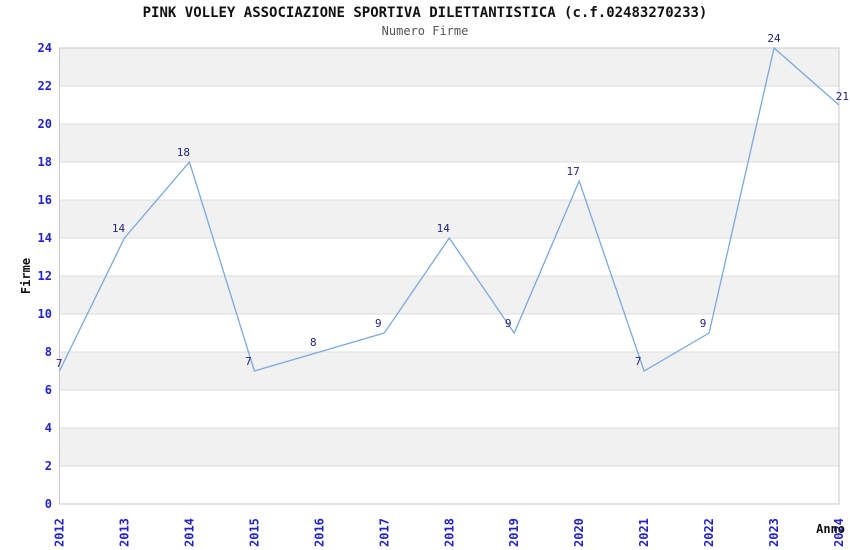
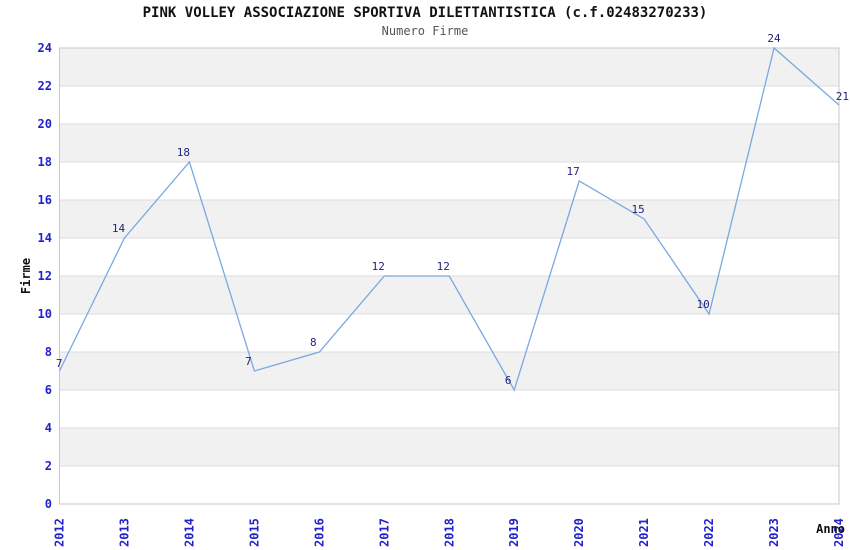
2017: 9 -> 12
2018: 14 -> 12
2019: 9 -> 6
2021: 7 -> 15
2022: 9 -> 10
